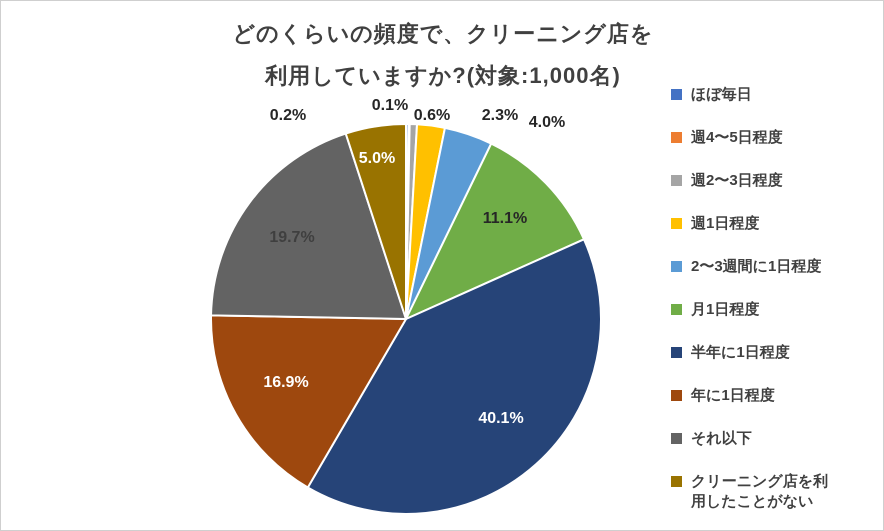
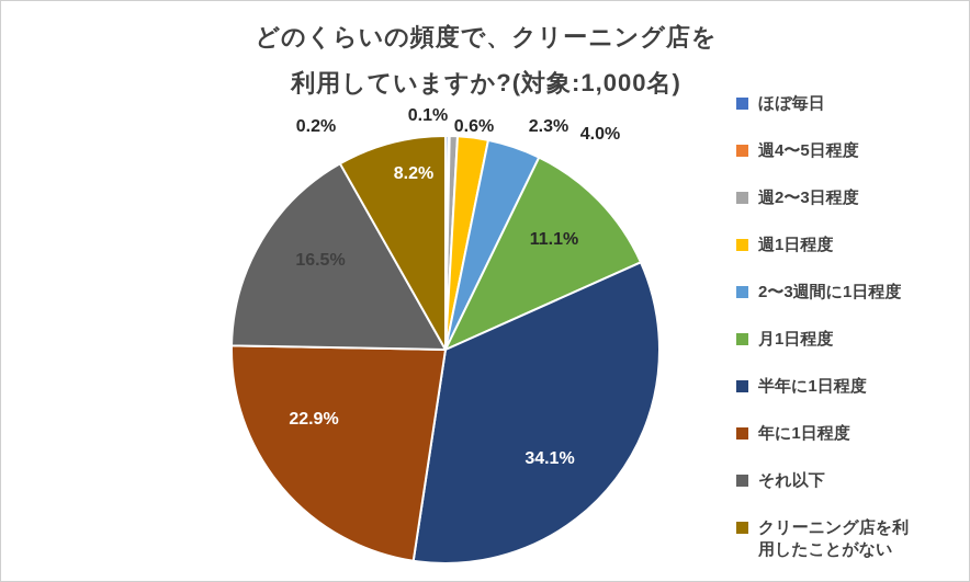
半年に1日程度: 40.1% -> 34.1%
年に1日程度: 16.9% -> 22.9%
それ以下: 19.7% -> 16.5%
クリーニング店を利用したことがない: 5.0% -> 8.2%
